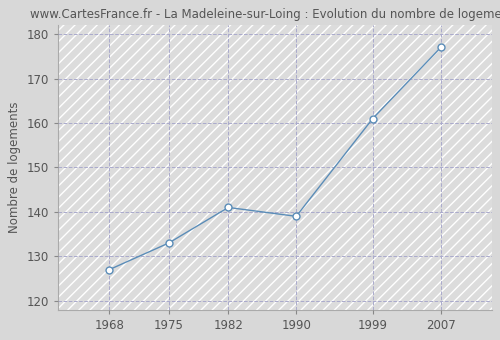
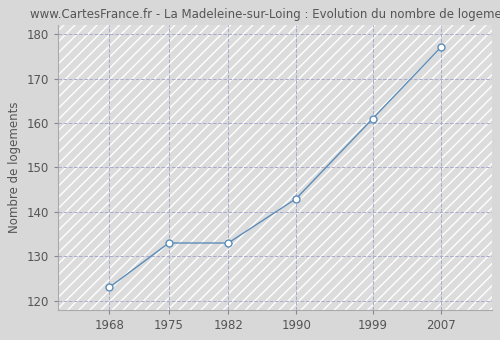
1968: 127 -> 123
1982: 141 -> 133
1990: 139 -> 143
